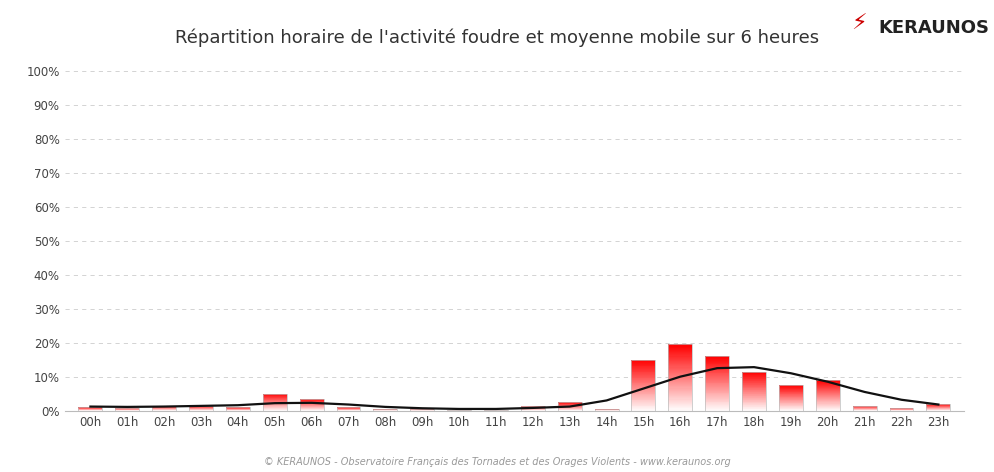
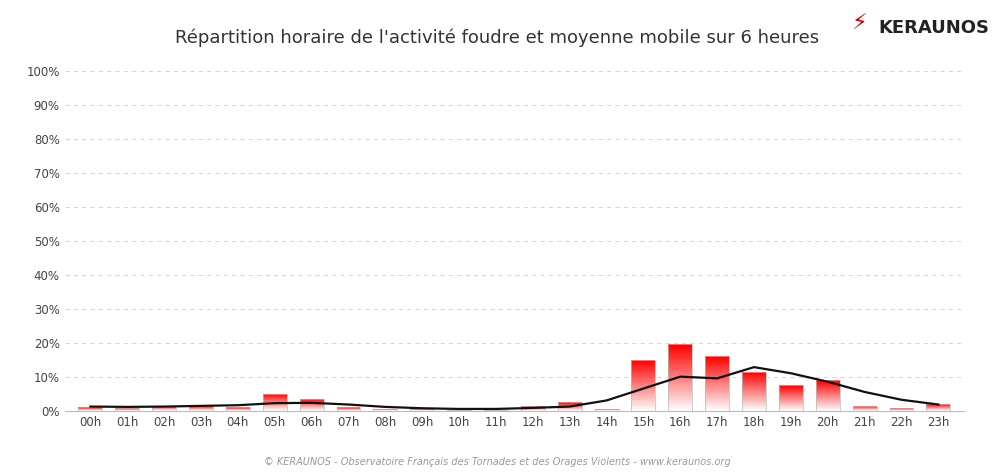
17h: 12.5% -> 9.5%
